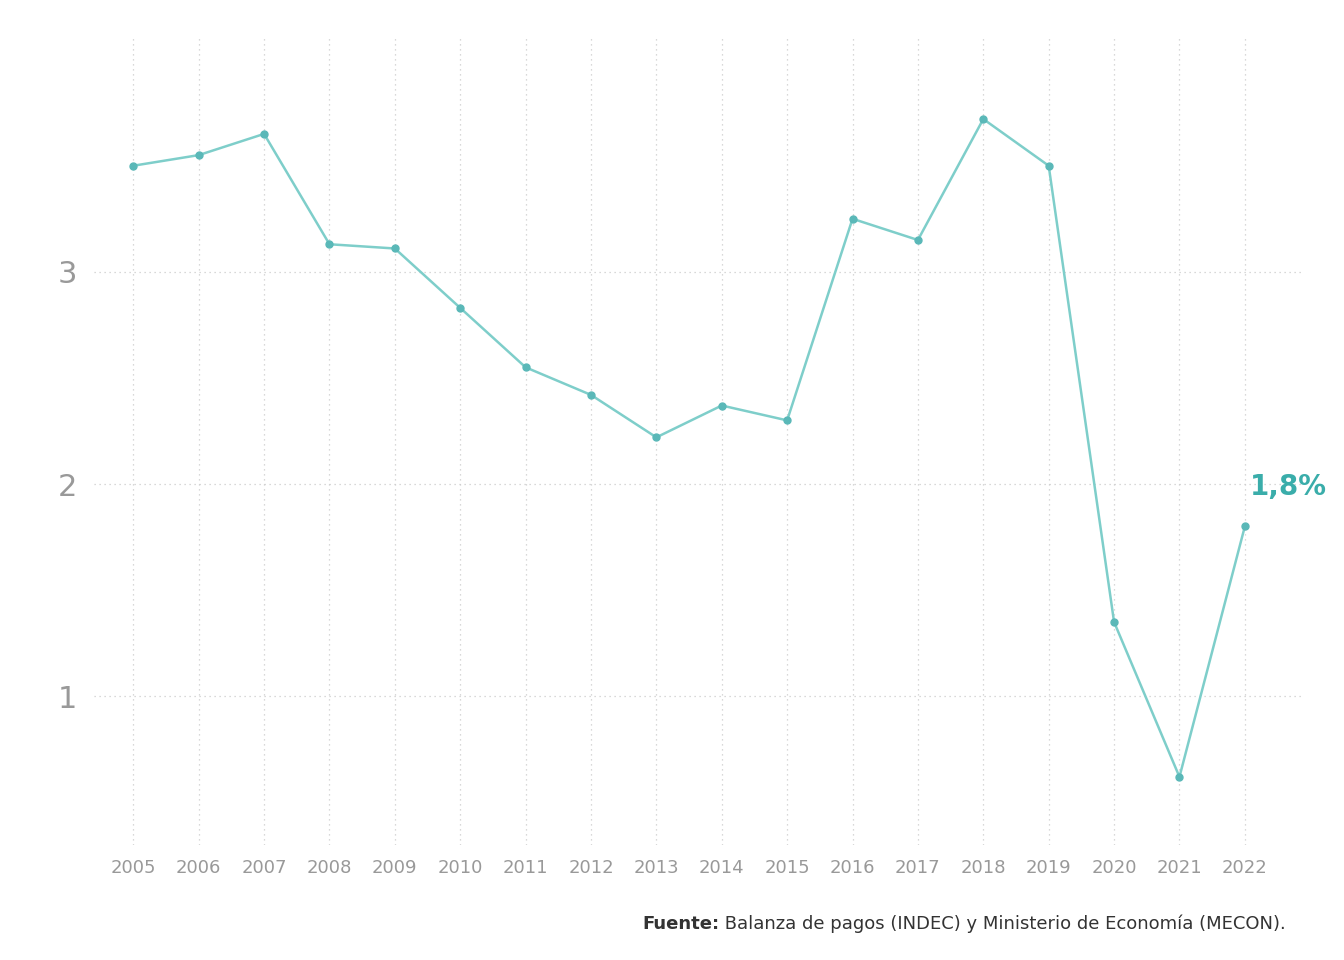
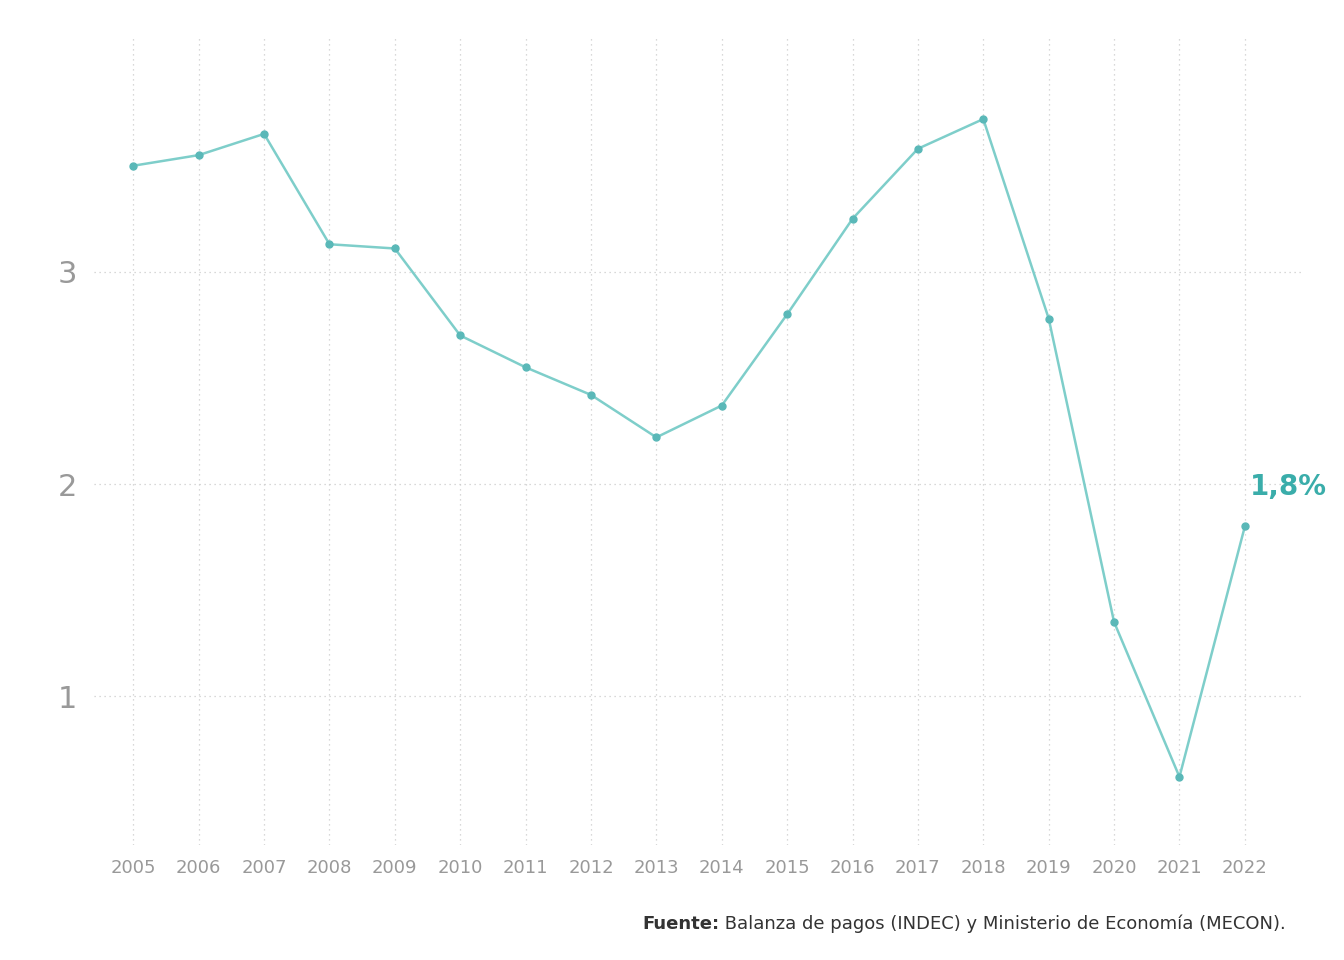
2010: 2.83 -> 2.70
2015: 2.30 -> 2.80
2017: 3.15 -> 3.58
2019: 3.50 -> 2.78
